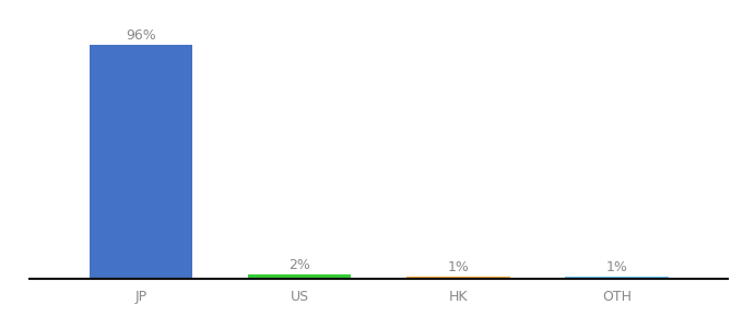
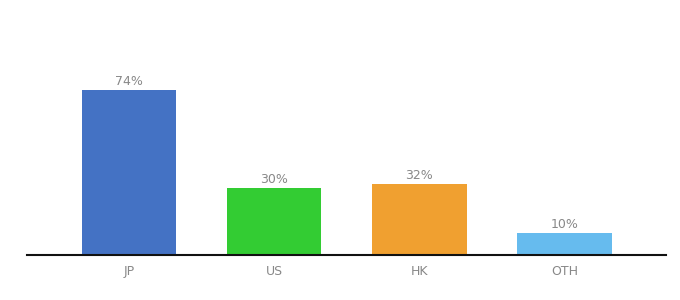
JP: 96% -> 74%
US: 2% -> 30%
HK: 1% -> 32%
OTH: 1% -> 10%
